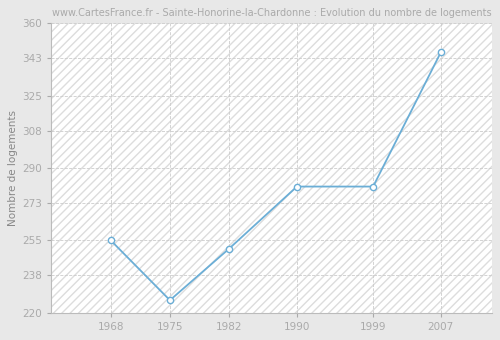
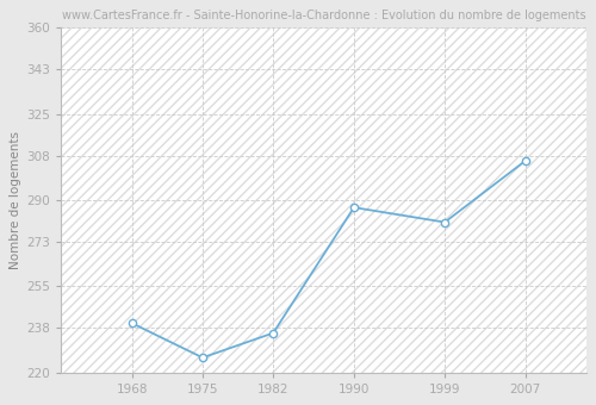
1968: 255 -> 240
1982: 251 -> 236
1990: 281 -> 287
2007: 346 -> 306
